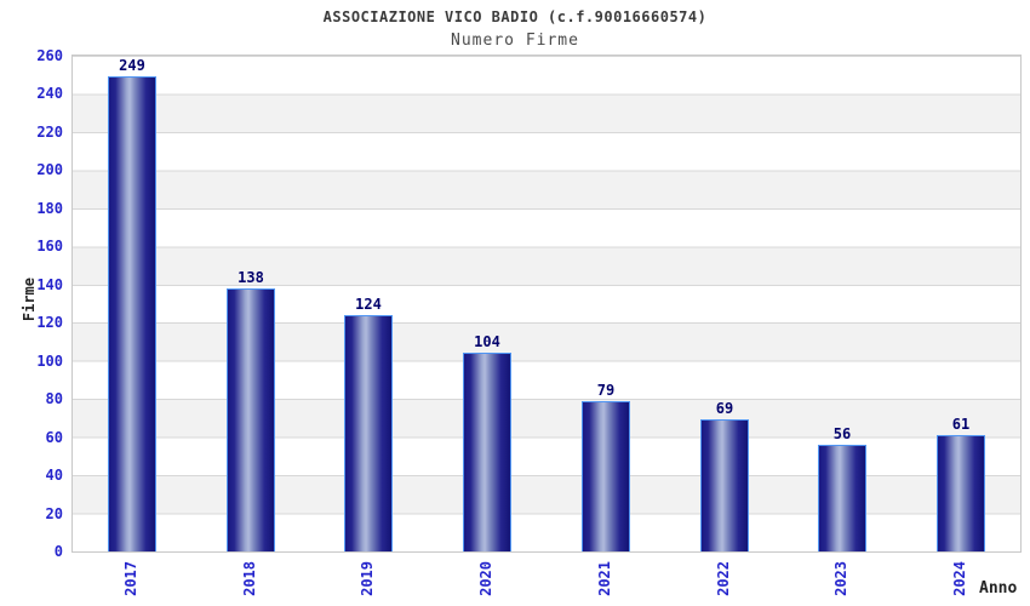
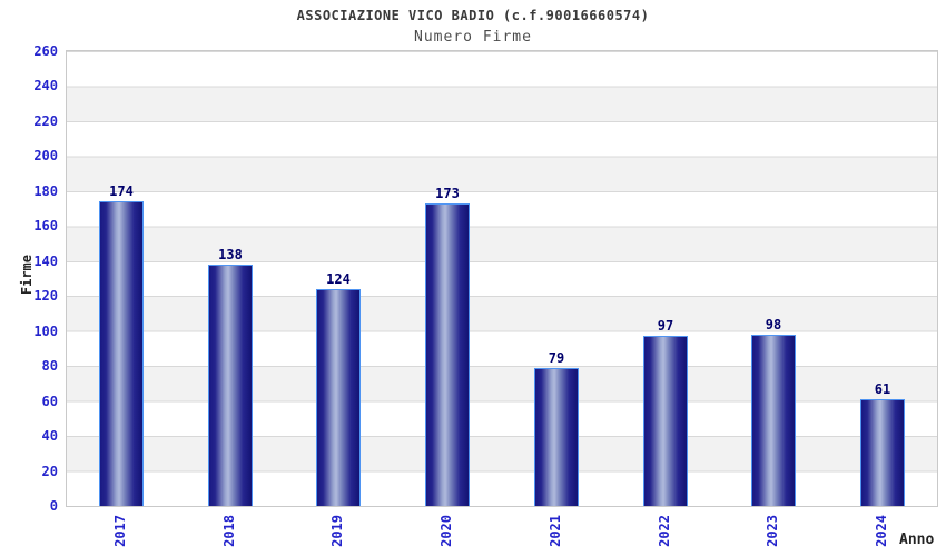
2017: 249 -> 174
2020: 104 -> 173
2022: 69 -> 97
2023: 56 -> 98
